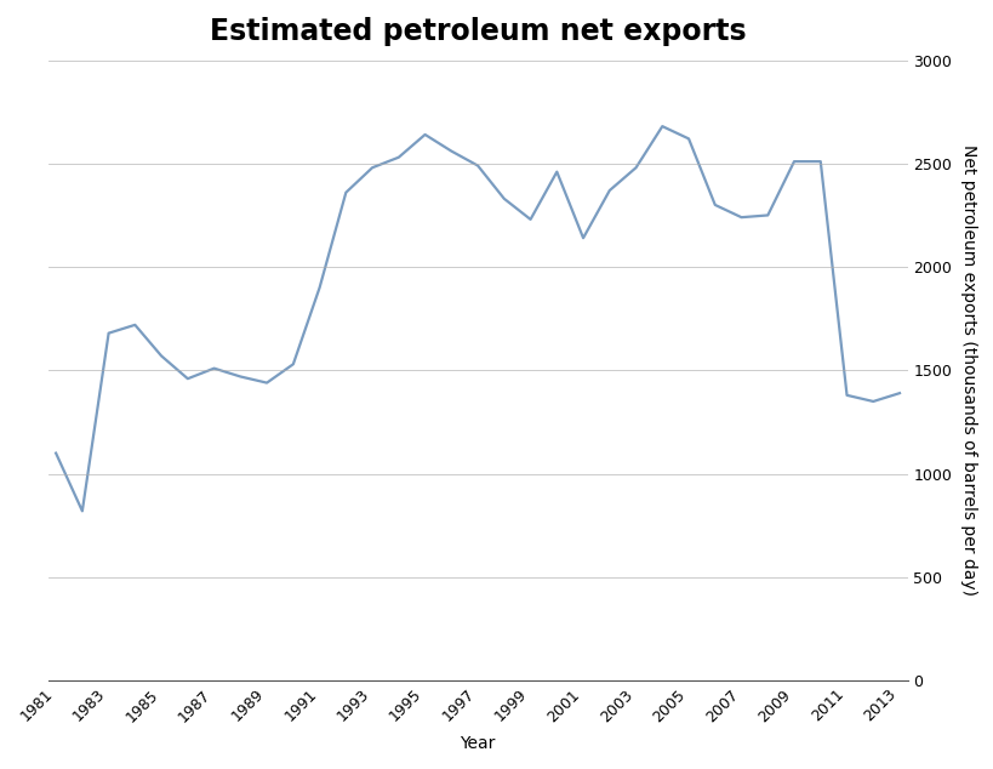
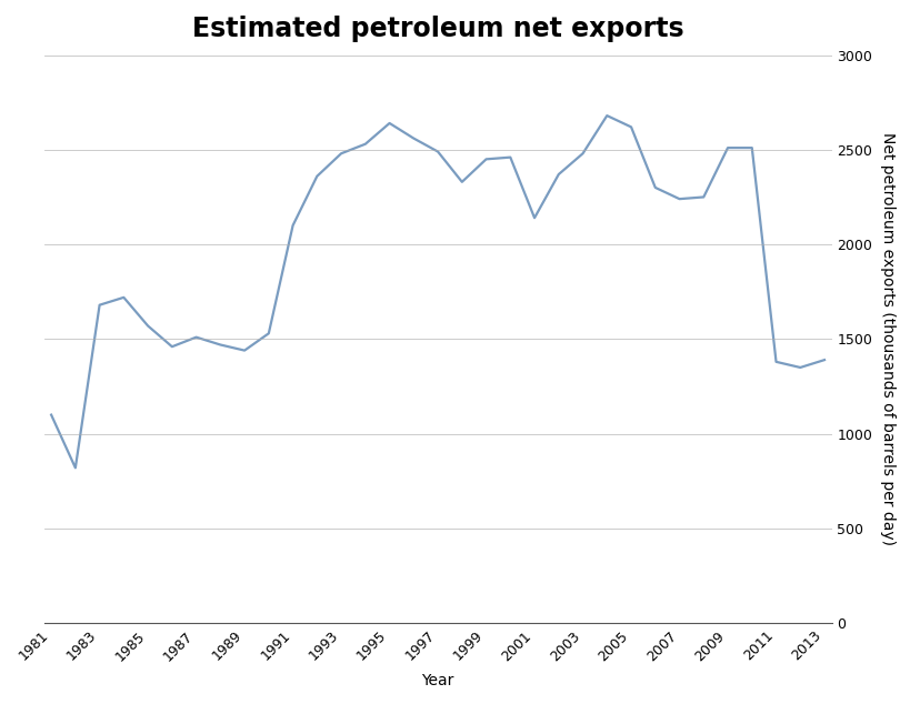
1991: 1900 -> 2100
1999: 2230 -> 2450
